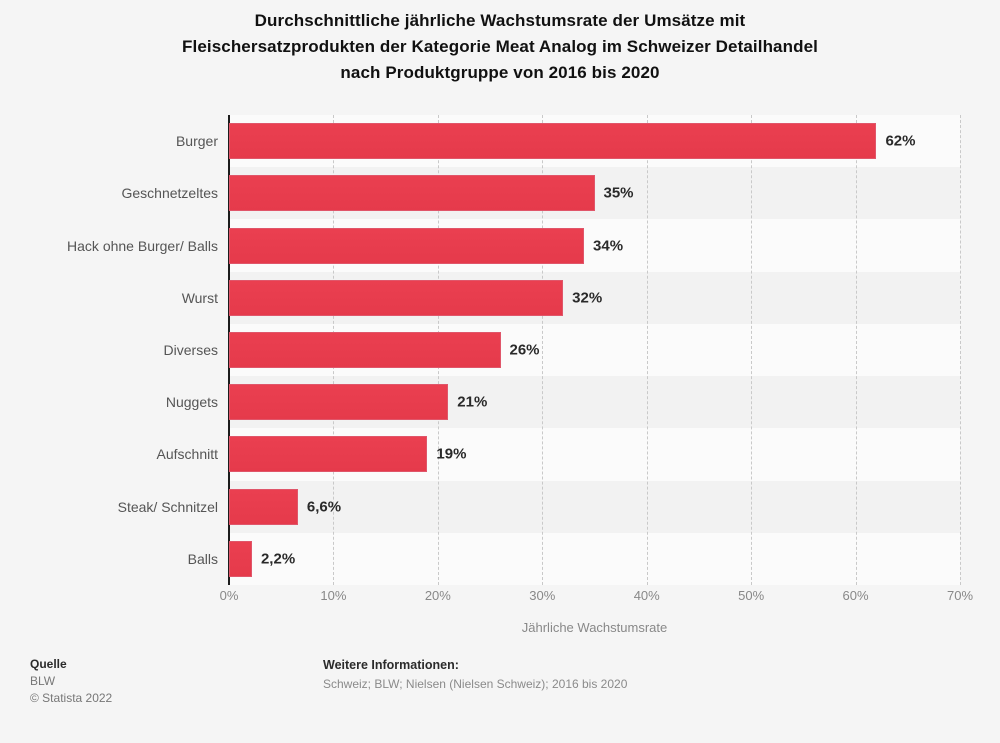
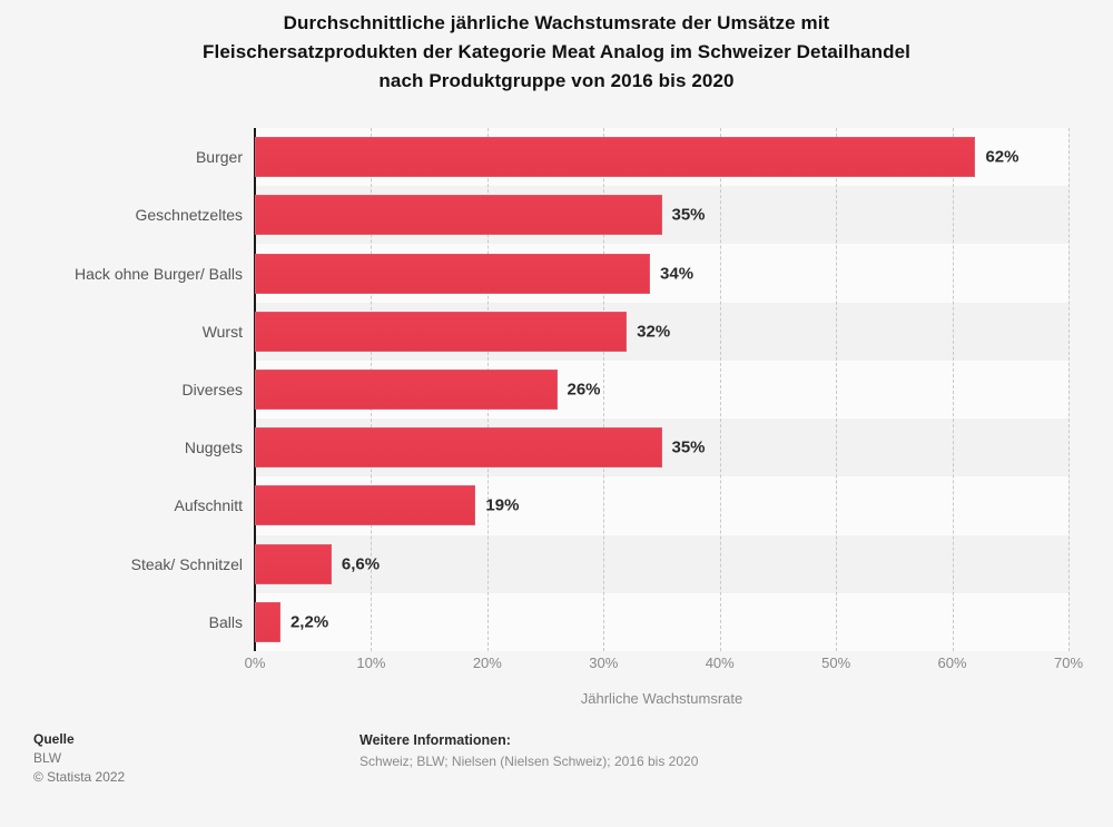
Nuggets: 21% -> 35%
